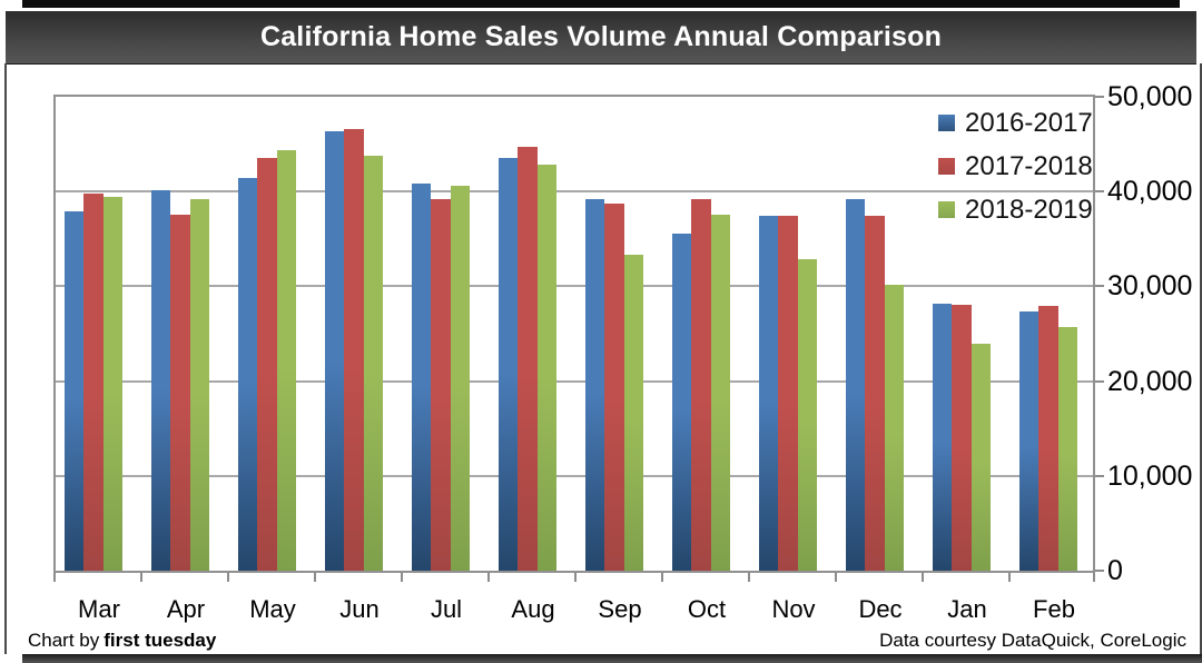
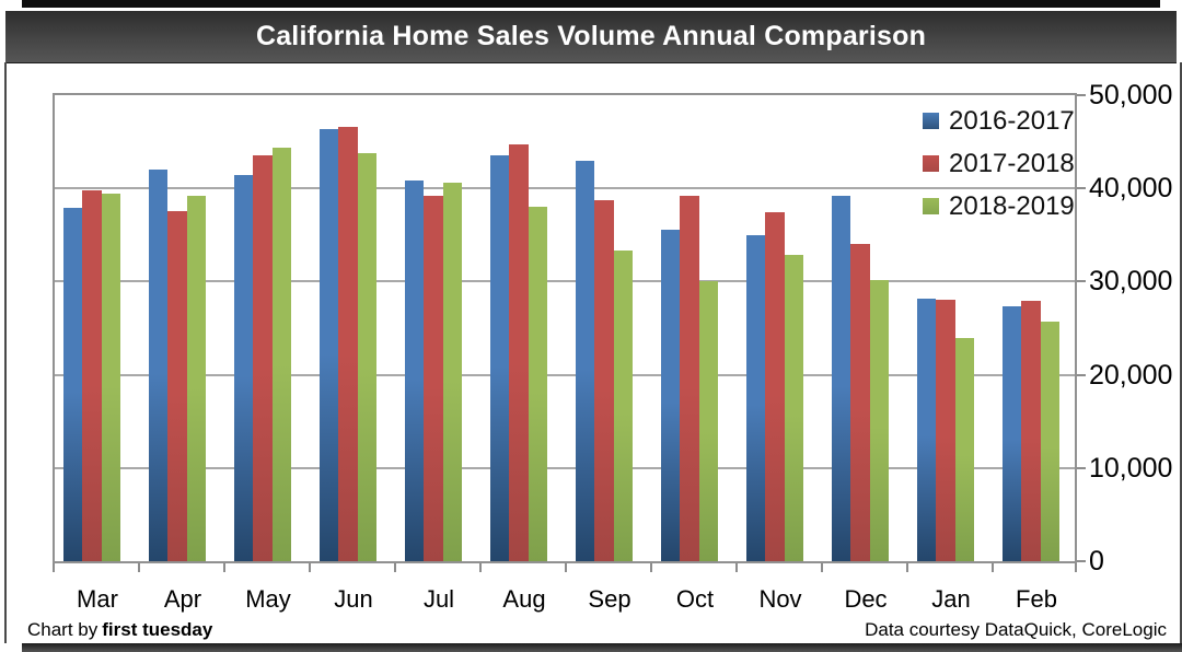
2016-2017/Apr: 40000 -> 42000
2018-2019/Aug: 43000 -> 38000
2016-2017/Sep: 39000 -> 43000
2018-2019/Oct: 38000 -> 30000
2016-2017/Nov: 38000 -> 35000
2017-2018/Dec: 38000 -> 34000
